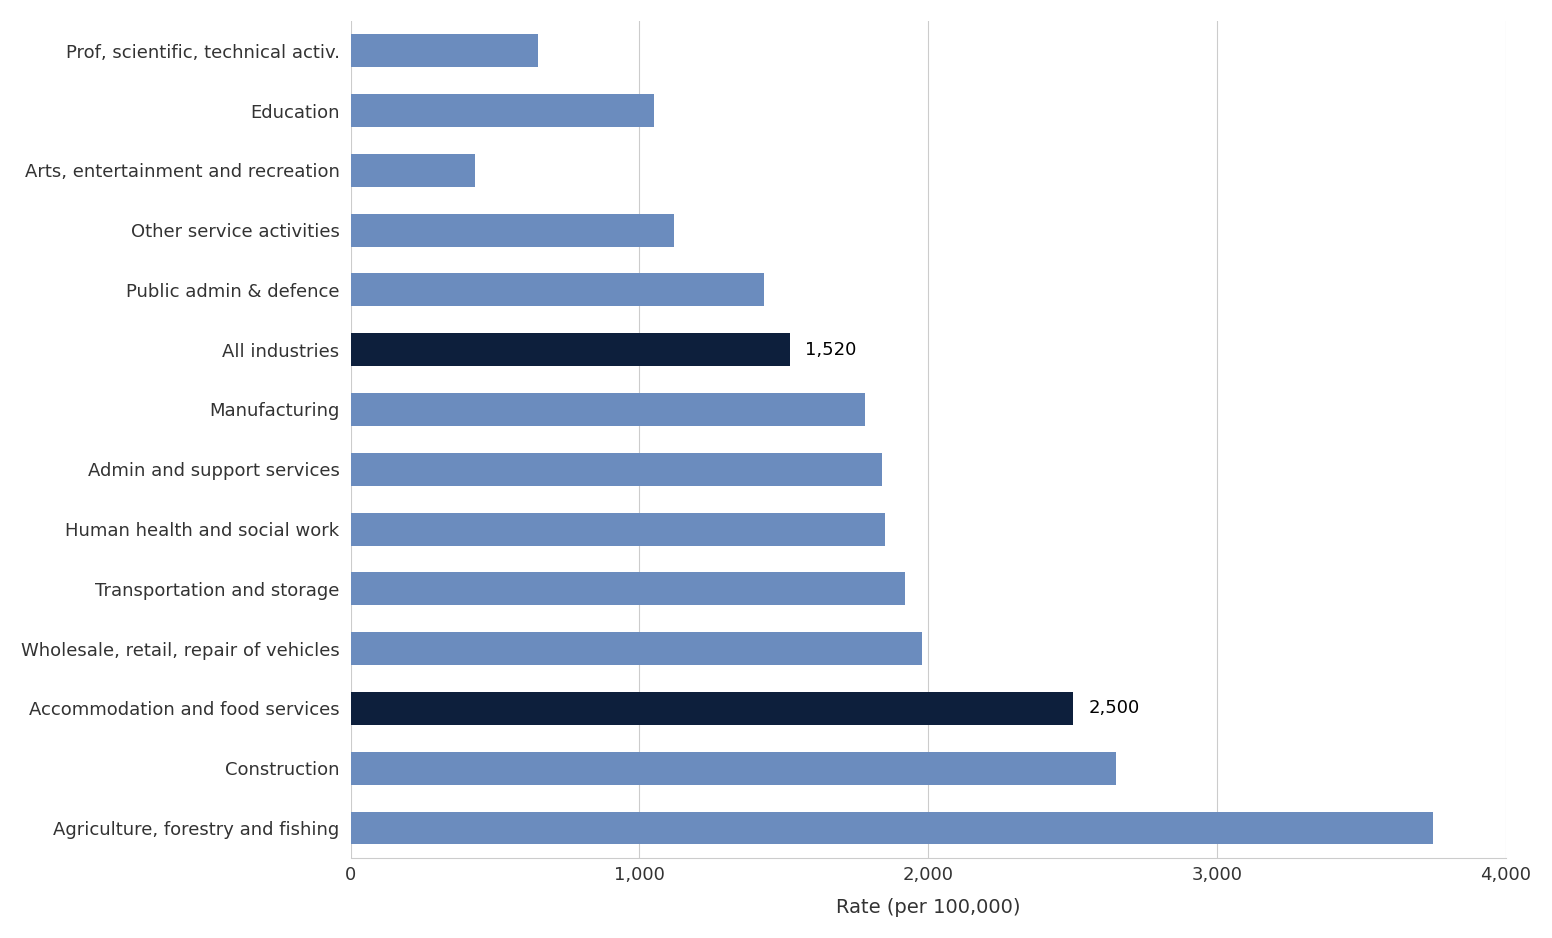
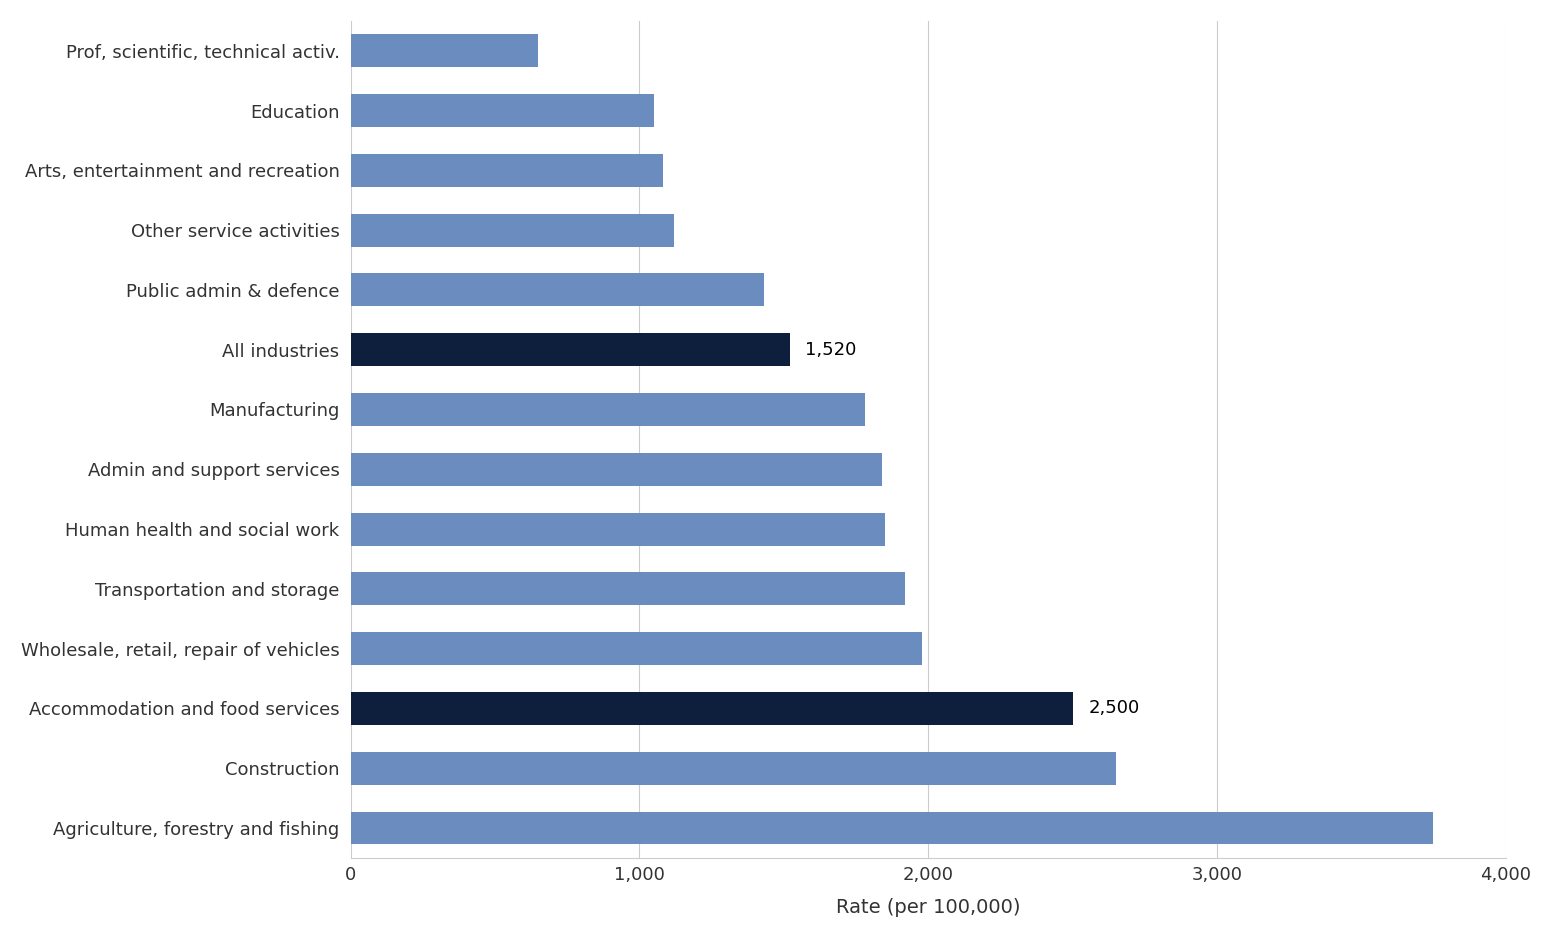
Arts, entertainment and recreation: 430 -> 1,080
